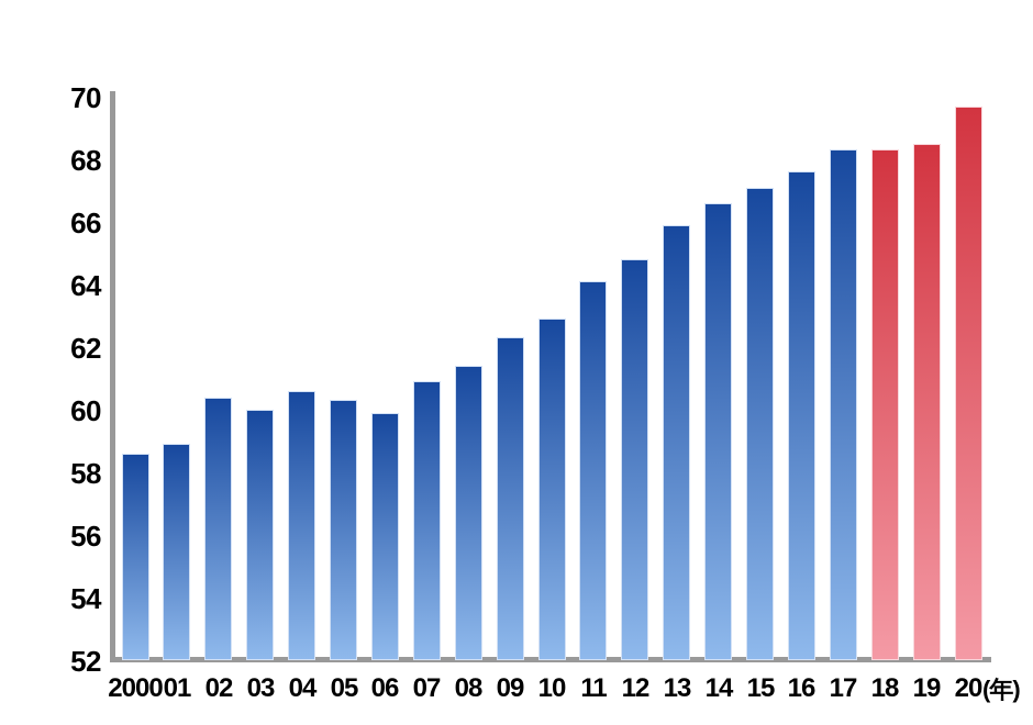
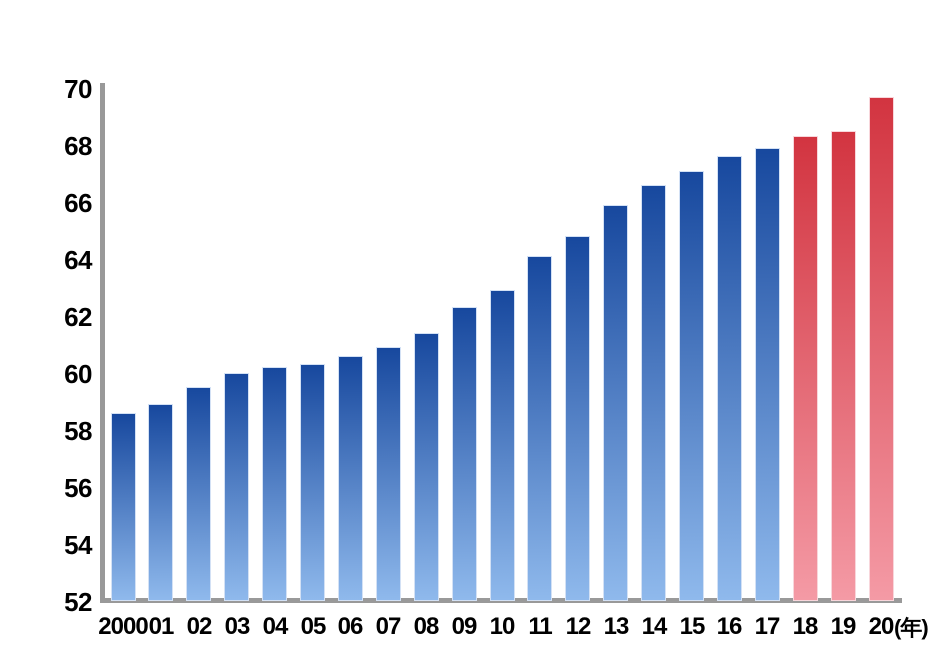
02: 60.4 -> 59.5
04: 60.6 -> 60.2
06: 59.9 -> 60.6
17: 68.3 -> 67.9
